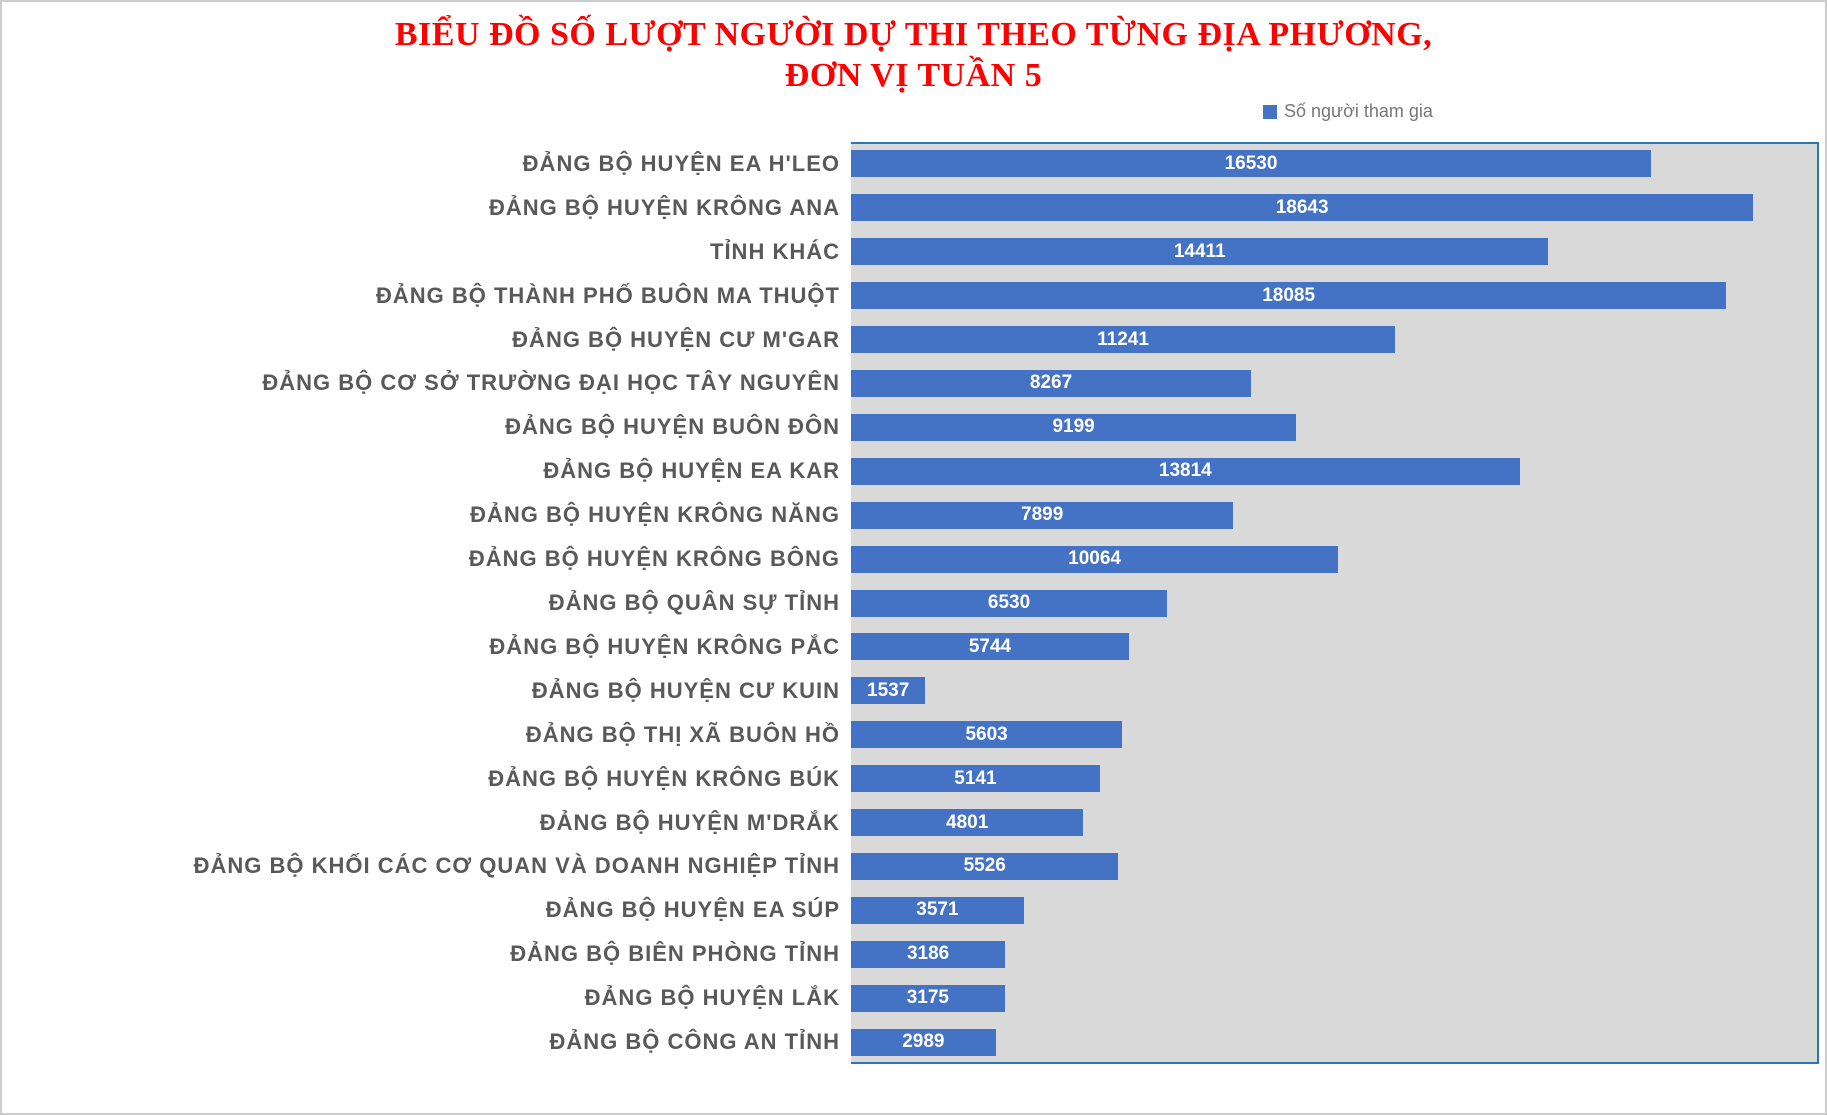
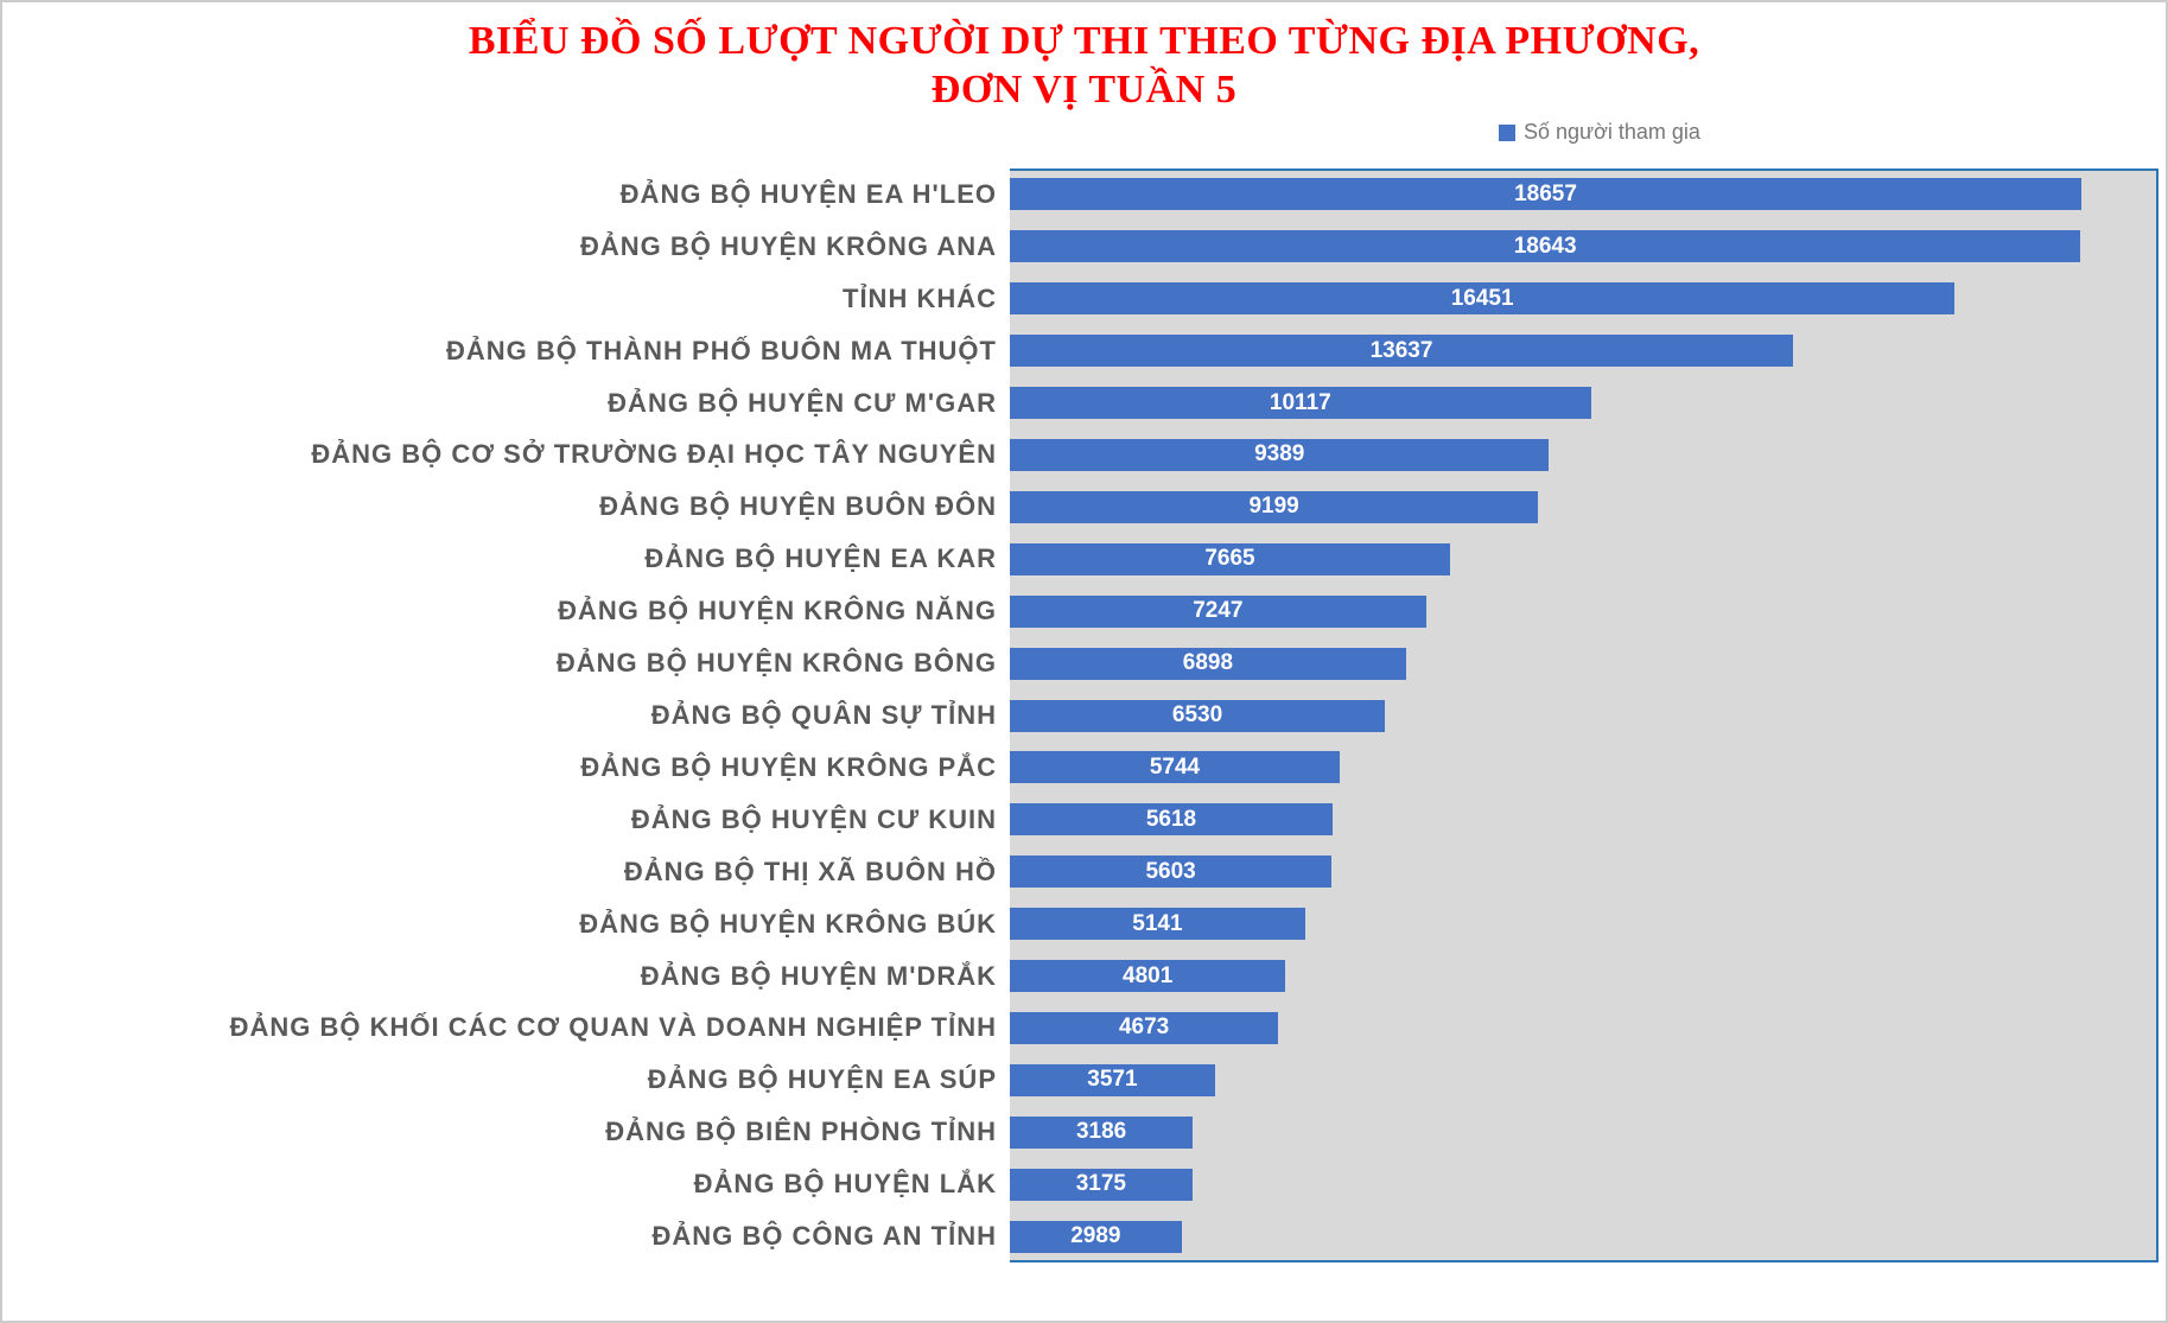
ĐẢNG BỘ HUYỆN EA H'LEO: 16530 -> 18657
TỈNH KHÁC: 14411 -> 16451
ĐẢNG BỘ THÀNH PHỐ BUÔN MA THUỘT: 18085 -> 13637
ĐẢNG BỘ HUYỆN CƯ M'GAR: 11241 -> 10117
ĐẢNG BỘ CƠ SỞ TRƯỜNG ĐẠI HỌC TÂY NGUYÊN: 8267 -> 9389
ĐẢNG BỘ HUYỆN EA KAR: 13814 -> 7665
ĐẢNG BỘ HUYỆN KRÔNG NĂNG: 7899 -> 7247
ĐẢNG BỘ HUYỆN KRÔNG BÔNG: 10064 -> 6898
ĐẢNG BỘ HUYỆN CƯ KUIN: 1537 -> 5618
ĐẢNG BỘ KHỐI CÁC CƠ QUAN VÀ DOANH NGHIỆP TỈNH: 5526 -> 4673
